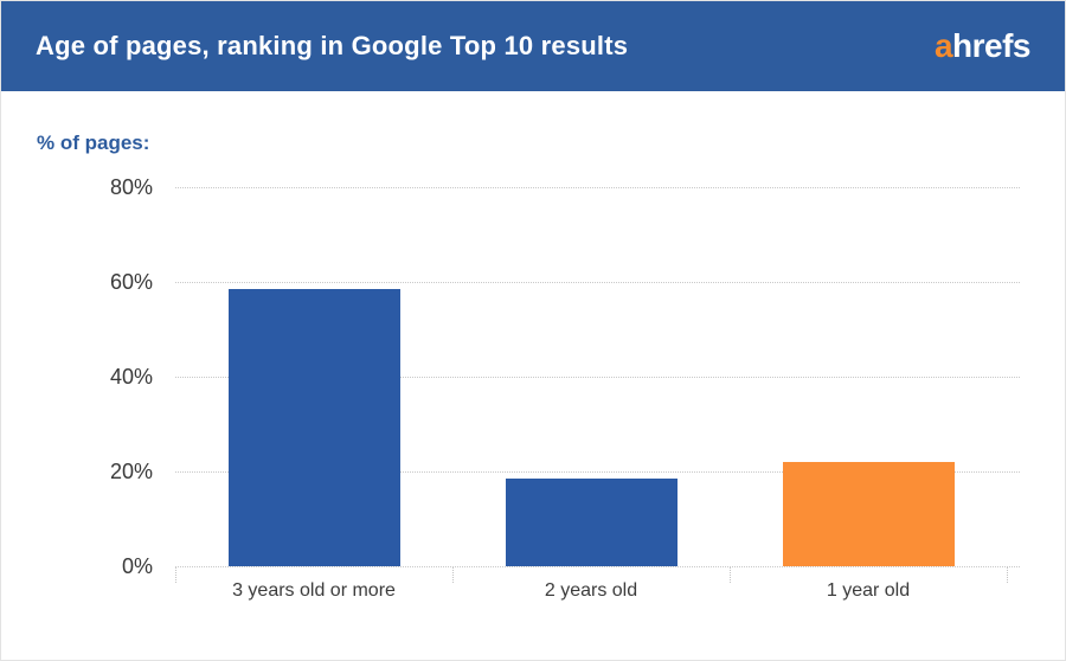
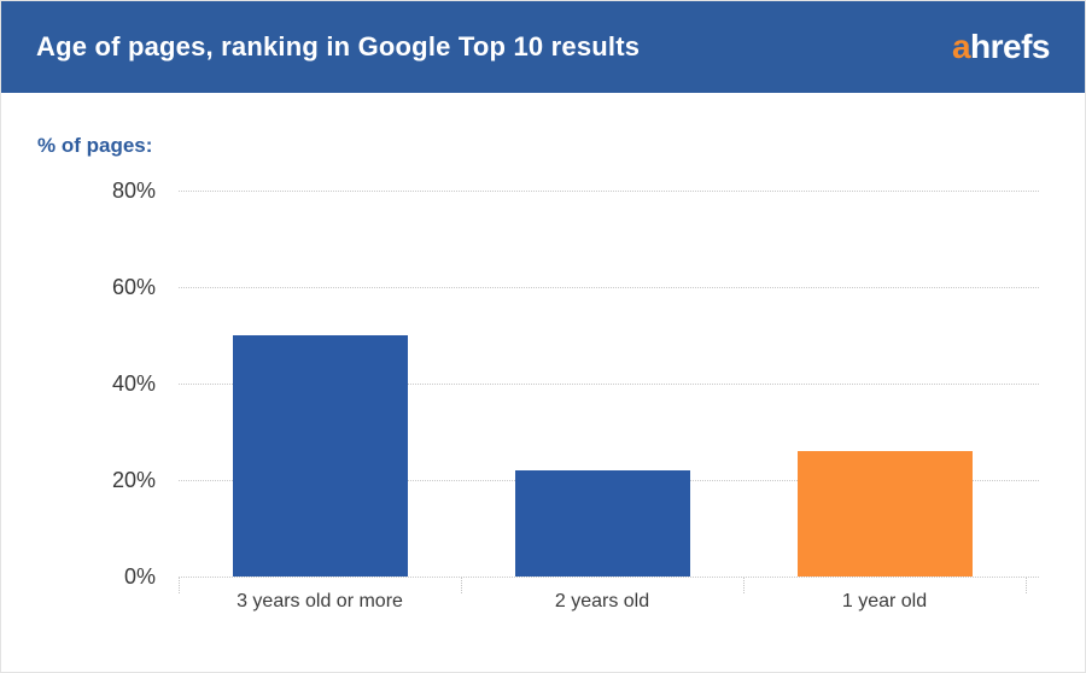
3 years old or more: 58% -> 50%
2 years old: 18% -> 22%
1 year old: 22% -> 26%
